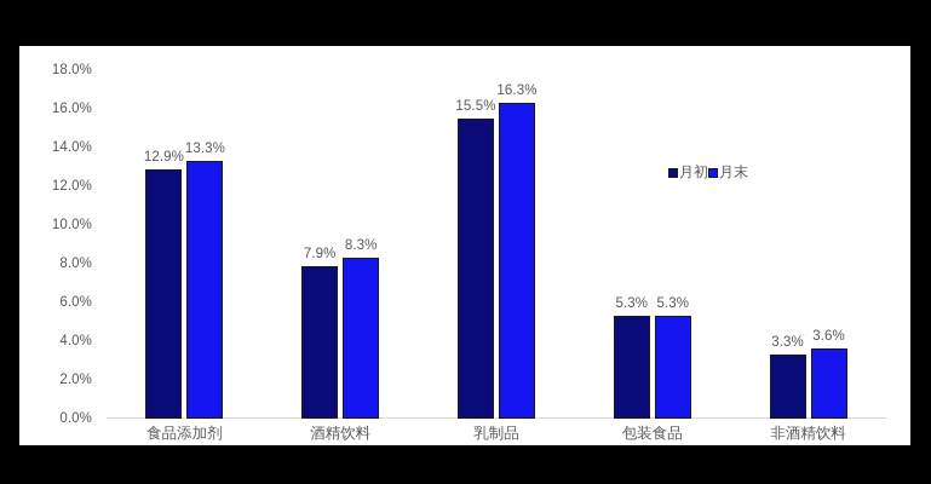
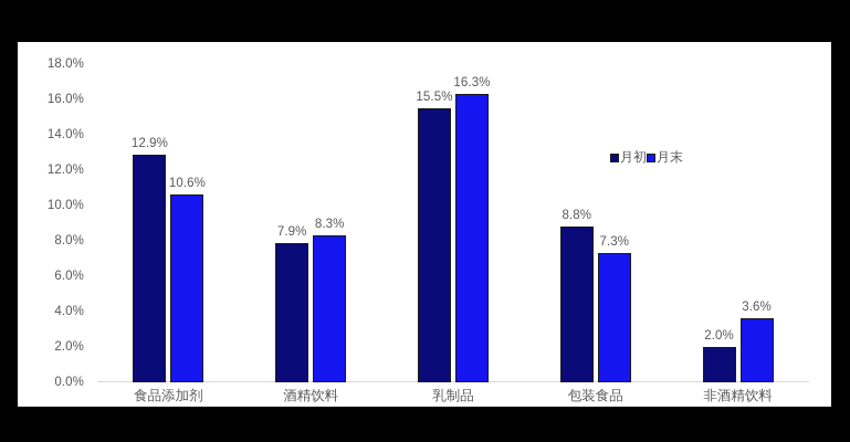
月末/食品添加剂: 13.3% -> 10.6%
月初/包装食品: 5.3% -> 8.8%
月末/包装食品: 5.3% -> 7.3%
月初/非酒精饮料: 3.3% -> 2.0%
